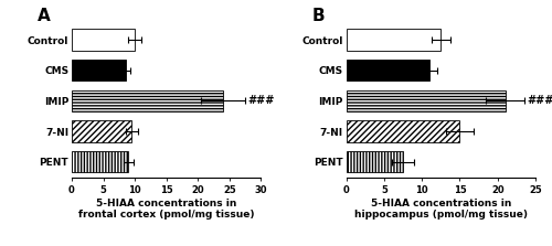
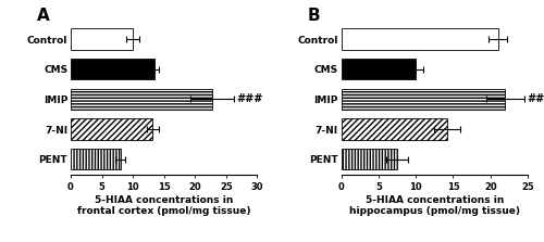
A/CMS: 8.5 -> 13.4
A/IMIP: 24.0 -> 22.8
A/7-NI: 9.5 -> 13.2
A/PENT: 9.0 -> 8.0
B/Control: 12.5 -> 21.0
B/CMS: 11.0 -> 10.0
B/IMIP: 21.0 -> 22.0
B/7-NI: 15.0 -> 14.2
